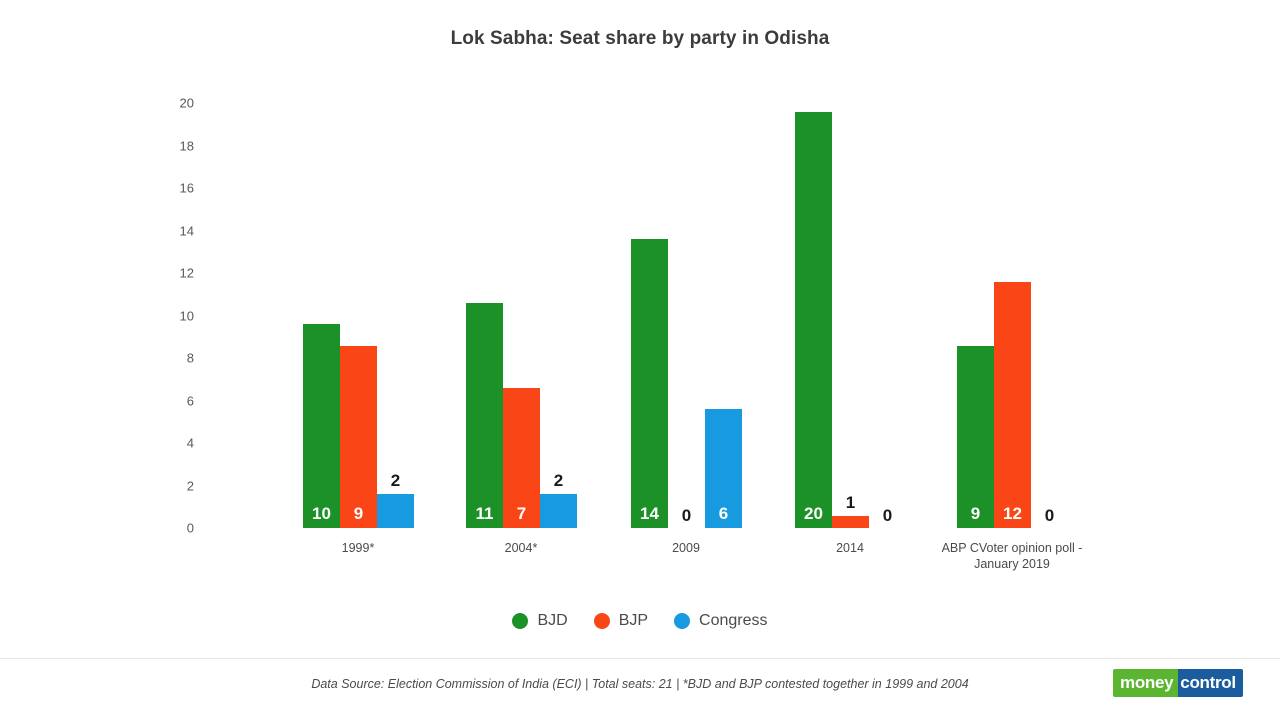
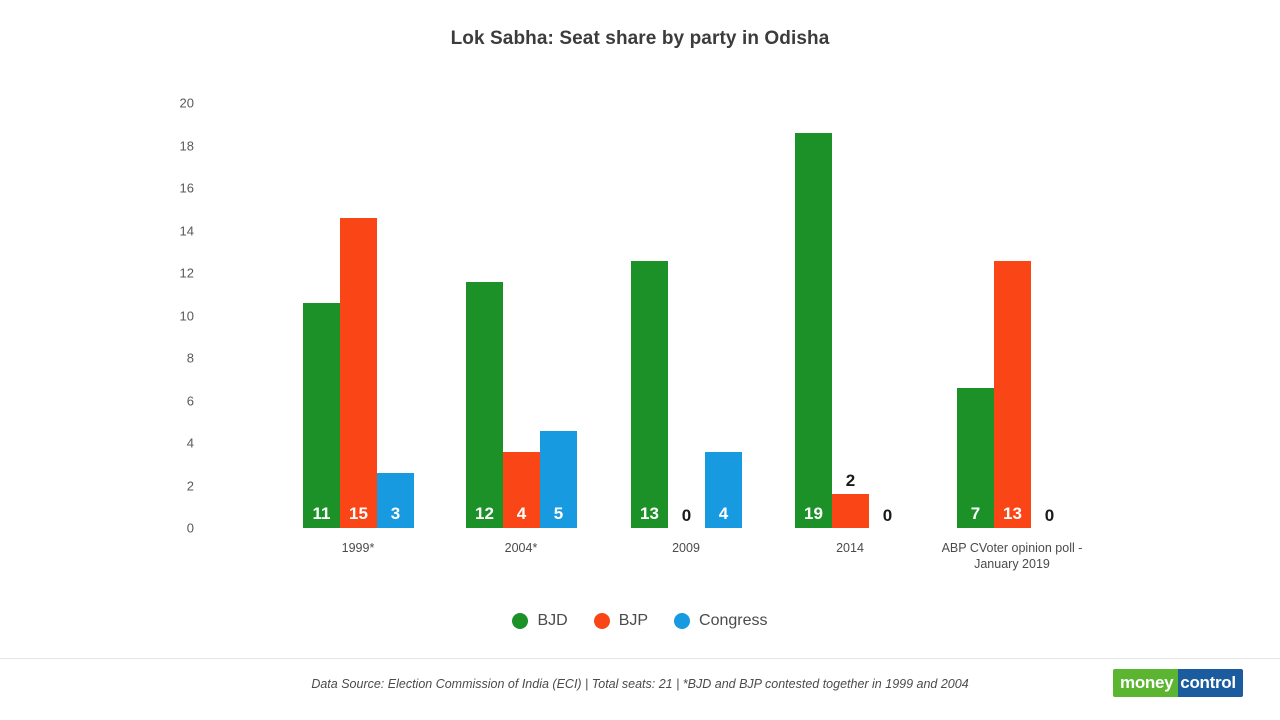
BJD/1999*: 10 -> 11
BJP/1999*: 9 -> 15
Congress/1999*: 2 -> 3
BJD/2004*: 11 -> 12
BJP/2004*: 7 -> 4
Congress/2004*: 2 -> 5
BJD/2009: 14 -> 13
Congress/2009: 6 -> 4
BJD/2014: 20 -> 19
BJP/2014: 1 -> 2
BJD/ABP CVoter opinion poll - January 2019: 9 -> 7
BJP/ABP CVoter opinion poll - January 2019: 12 -> 13
